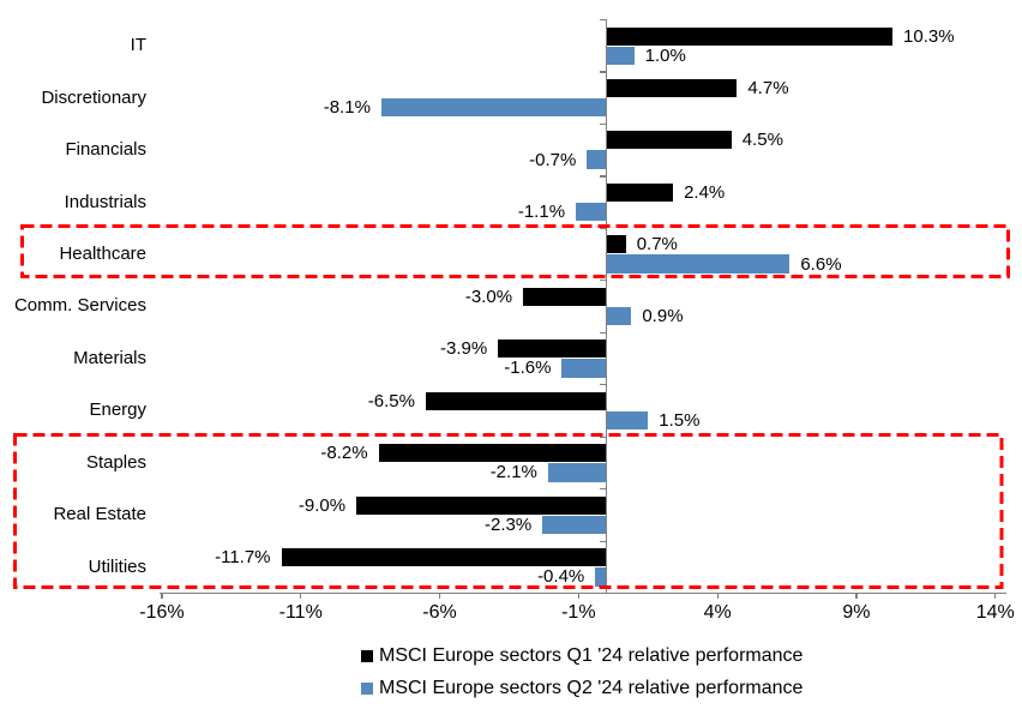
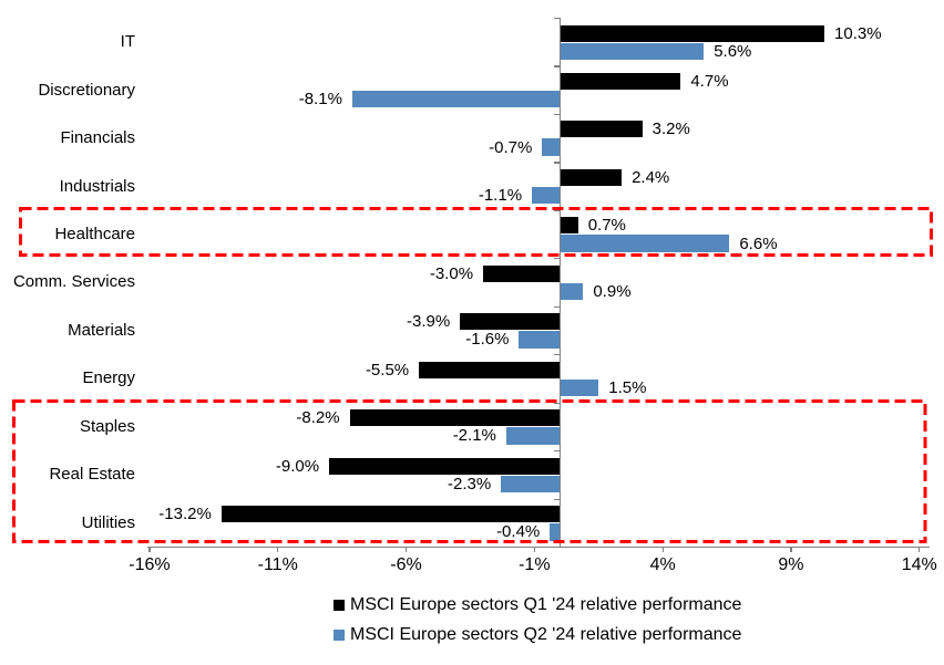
MSCI Europe sectors Q2 '24 relative performance/IT: 1.0% -> 5.6%
MSCI Europe sectors Q1 '24 relative performance/Financials: 4.5% -> 3.2%
MSCI Europe sectors Q1 '24 relative performance/Energy: -6.5% -> -5.5%
MSCI Europe sectors Q1 '24 relative performance/Utilities: -11.7% -> -13.2%
